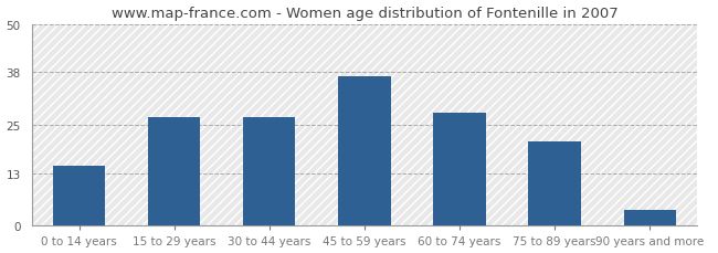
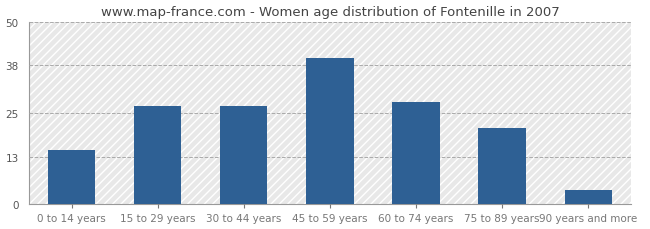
45 to 59 years: 37 -> 40
